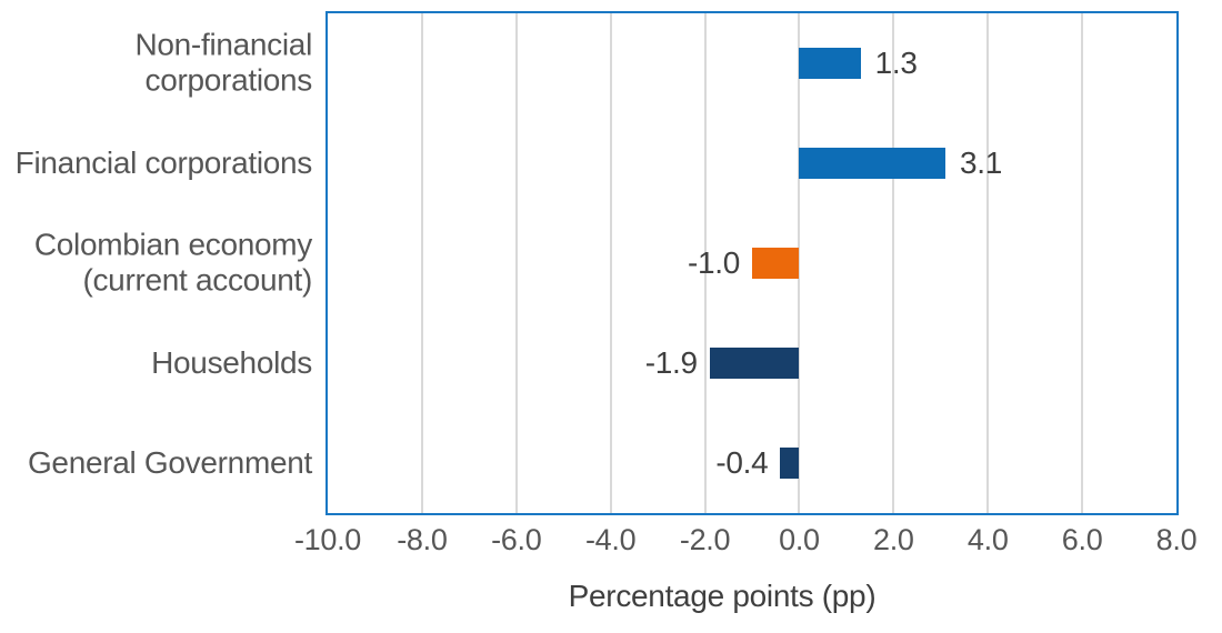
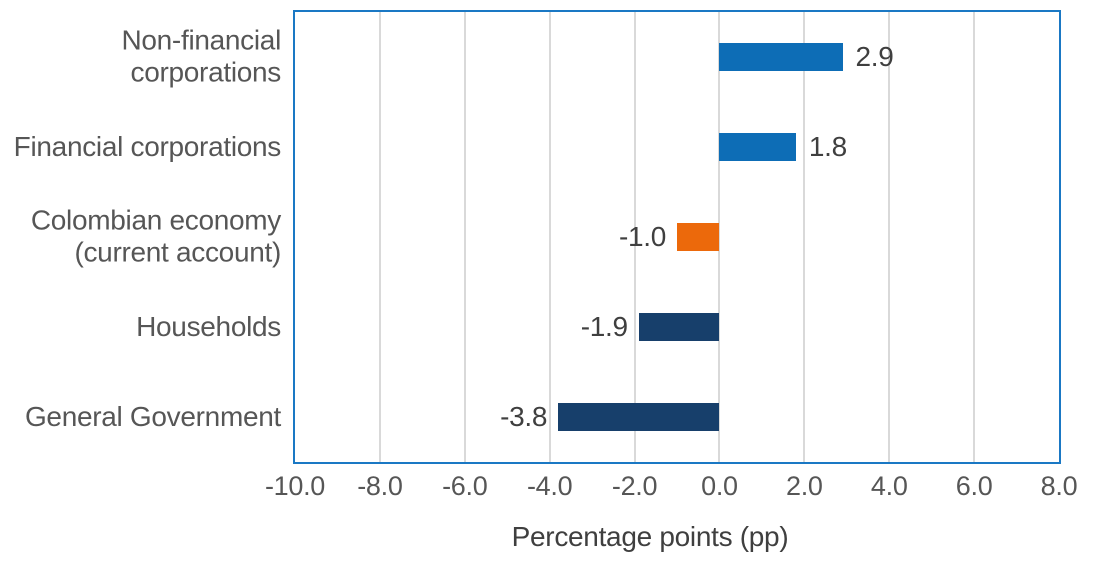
Non-financial corporations: 1.3 -> 2.9
Financial corporations: 3.1 -> 1.8
General Government: -0.4 -> -3.8
